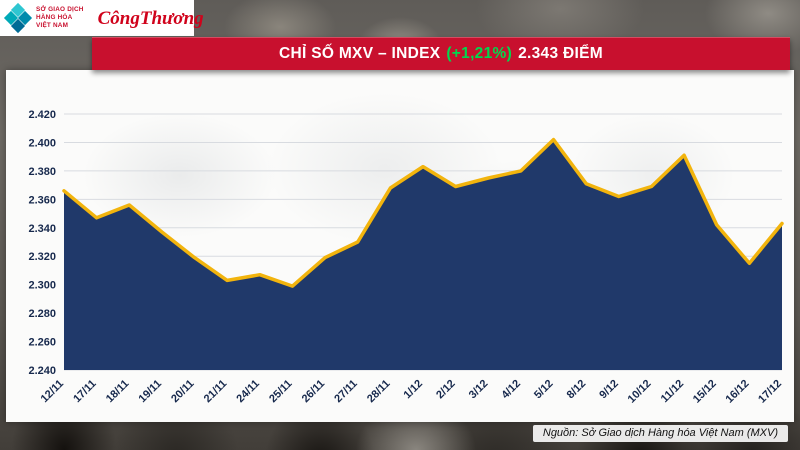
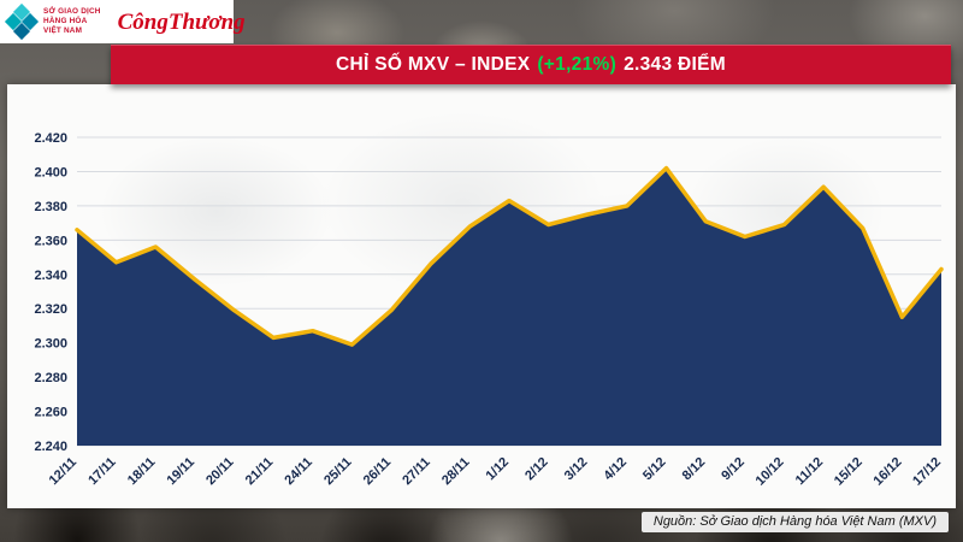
27/11: 2330 -> 2346
15/12: 2342 -> 2367
